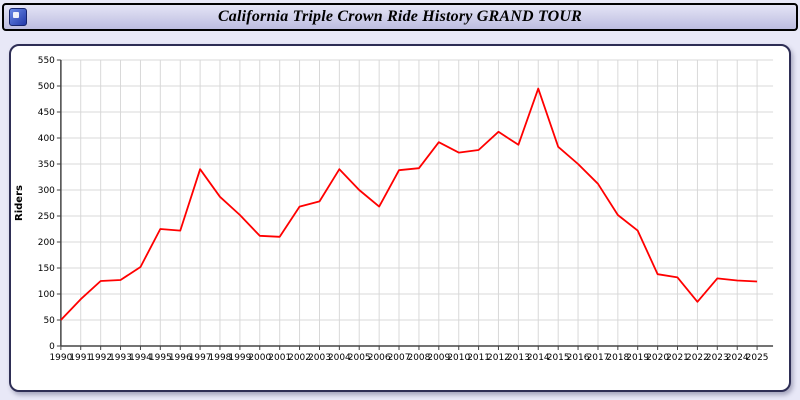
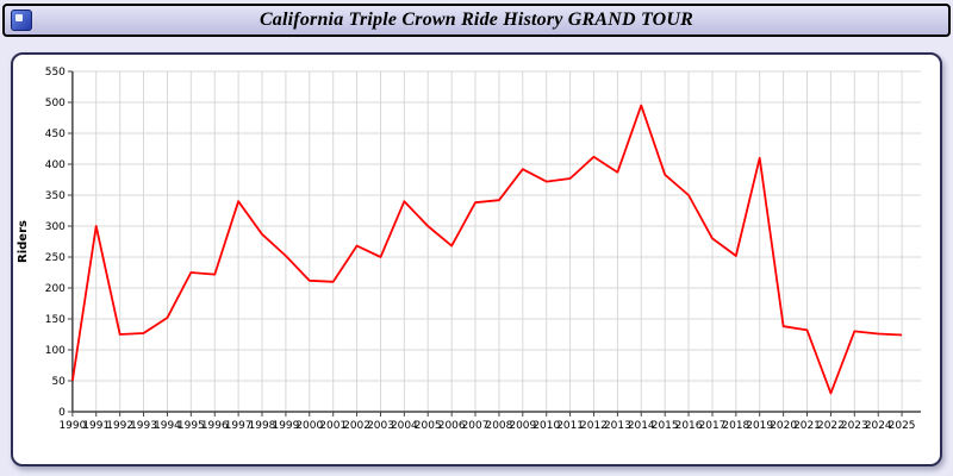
1991: 90 -> 300
2003: 280 -> 250
2017: 310 -> 280
2019: 220 -> 410
2022: 80 -> 30
